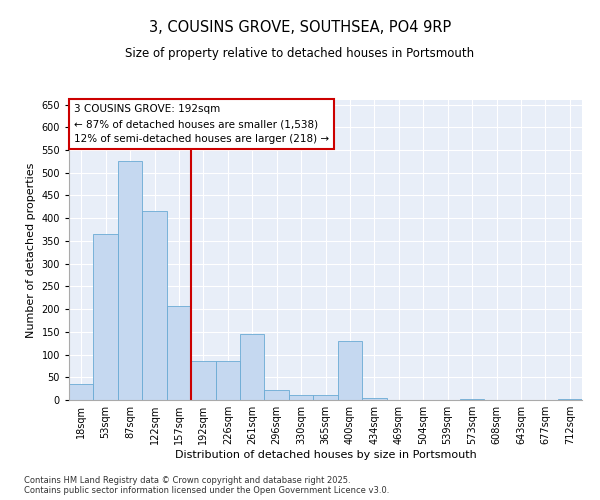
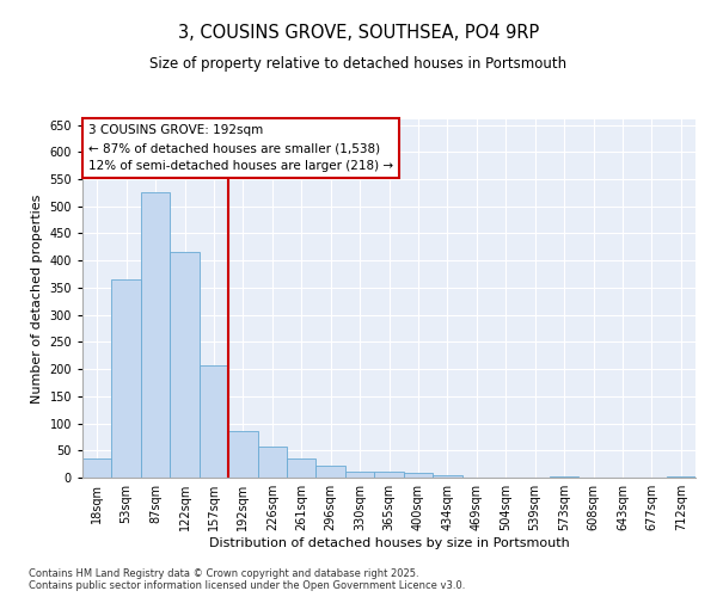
226sqm: 85 -> 57
261sqm: 145 -> 35
400sqm: 130 -> 8
